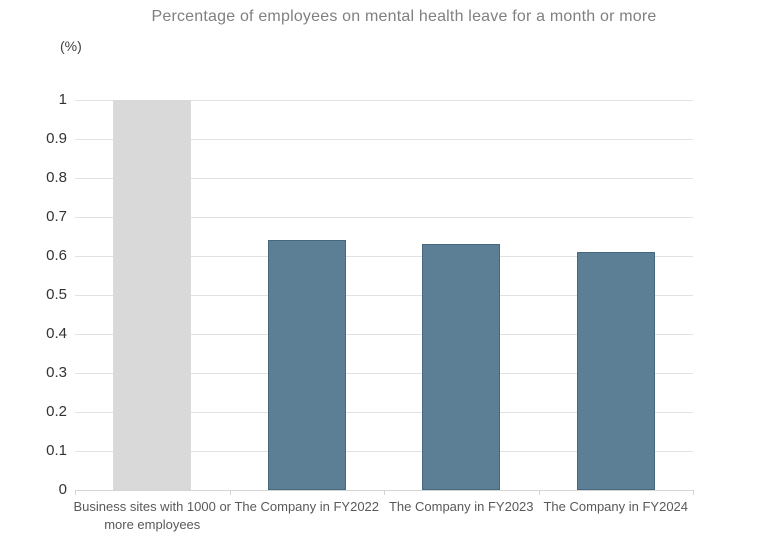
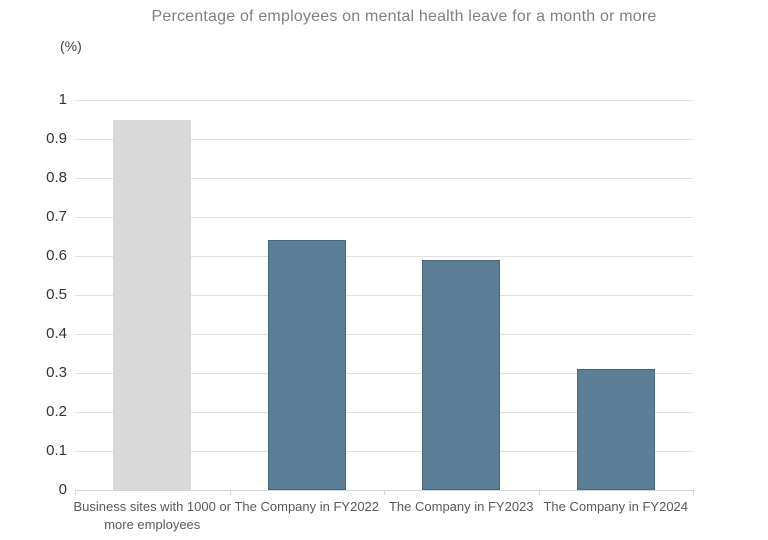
Business sites with 1000 or more employees: 1.00 -> 0.95
The Company in FY2023: 0.63 -> 0.59
The Company in FY2024: 0.61 -> 0.31
